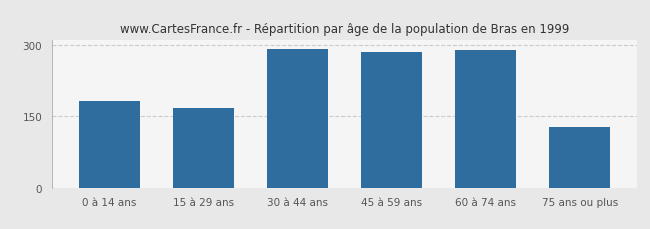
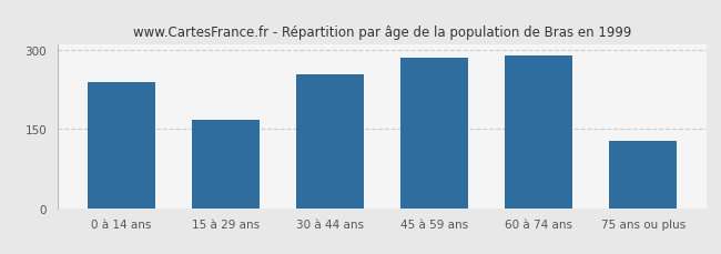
0 à 14 ans: 182 -> 240
30 à 44 ans: 291 -> 255
